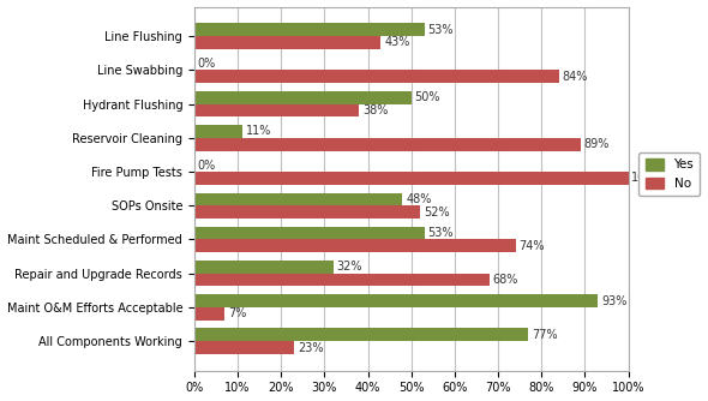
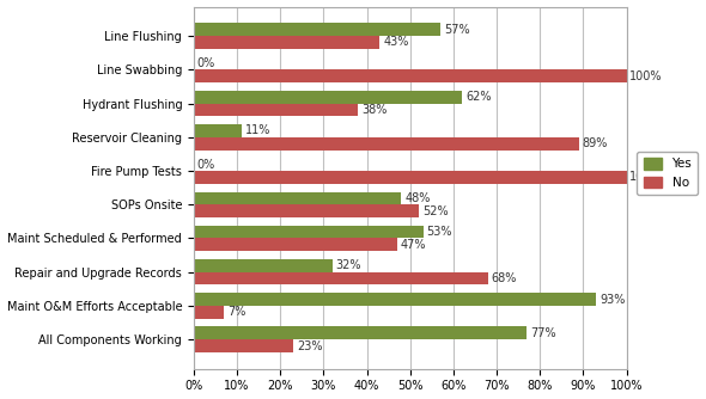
Yes/Line Flushing: 53% -> 57%
No/Line Swabbing: 84% -> 100%
Yes/Hydrant Flushing: 50% -> 62%
No/Maint Scheduled & Performed: 74% -> 47%
